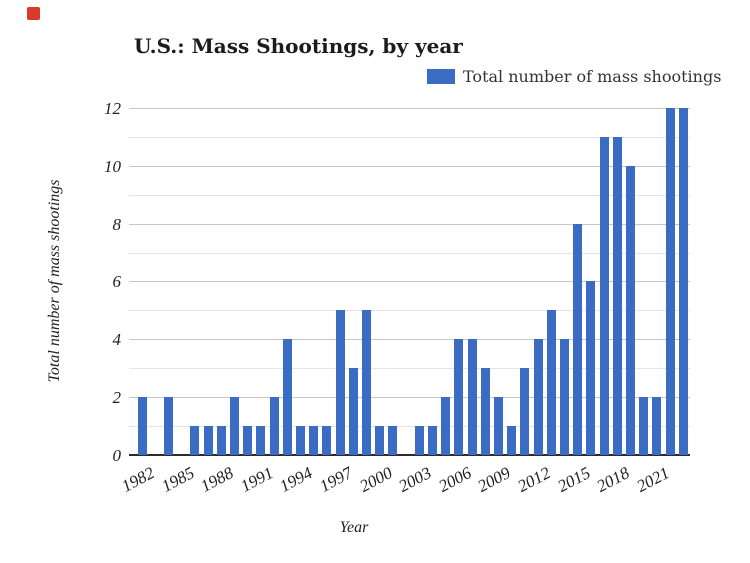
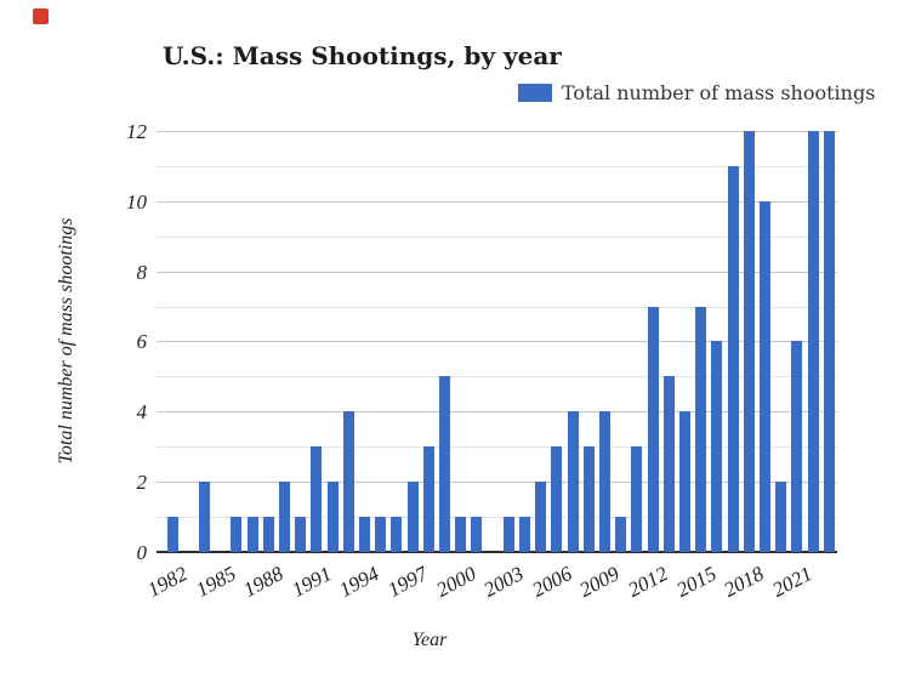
1982: 2 -> 1
1991: 1 -> 3
1997: 5 -> 2
2006: 4 -> 3
2009: 2 -> 4
2012: 4 -> 7
2015: 8 -> 7
2018: 11 -> 12
2021: 2 -> 6
